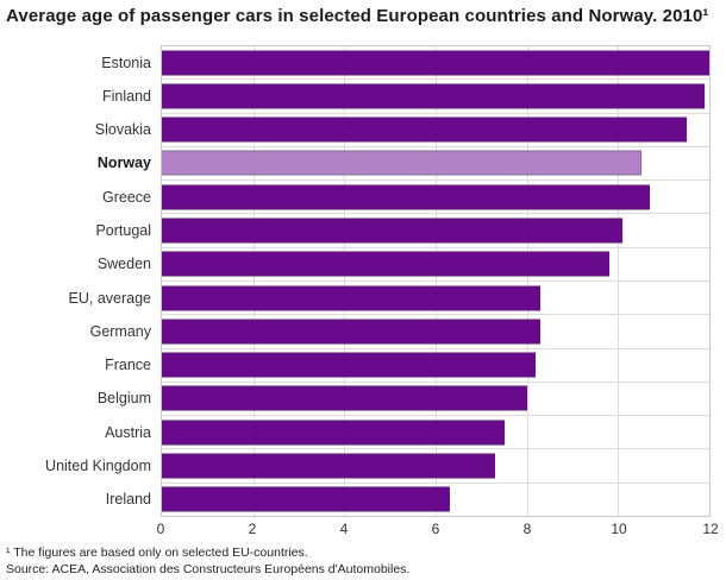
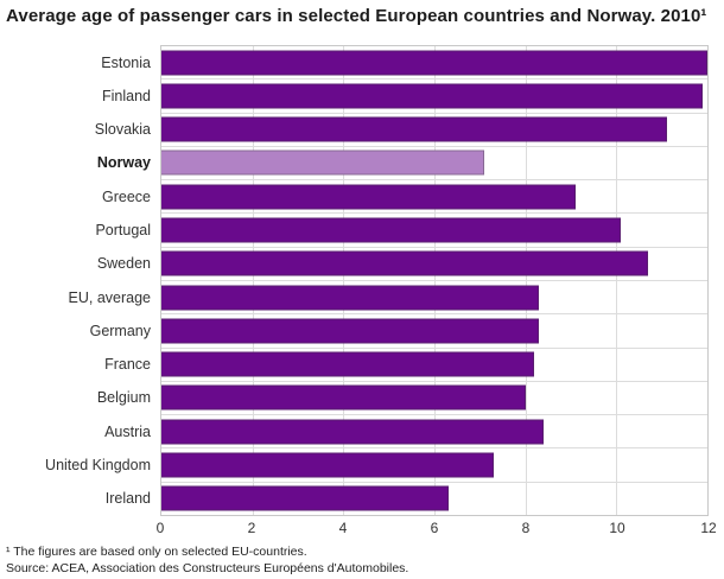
Slovakia: 11.5 -> 11.1
Norway: 10.5 -> 7.1
Greece: 10.7 -> 9.1
Sweden: 9.8 -> 10.7
Austria: 7.5 -> 8.4
